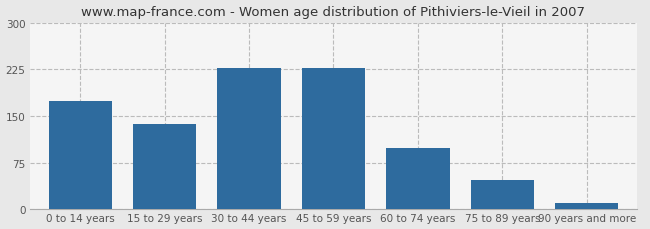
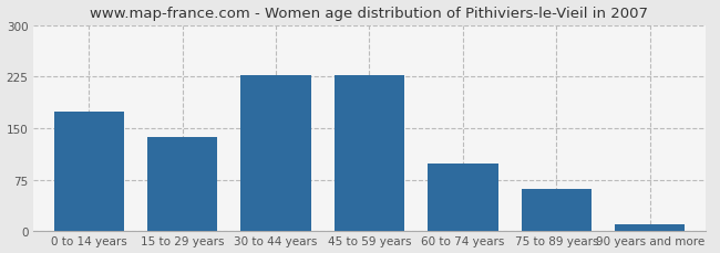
75 to 89 years: 47 -> 62
